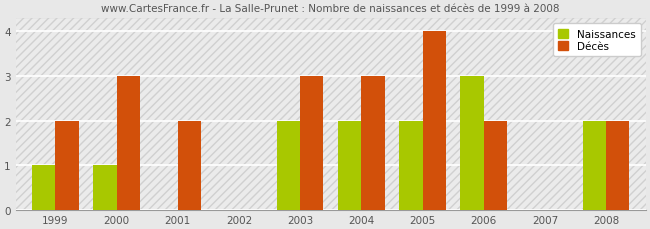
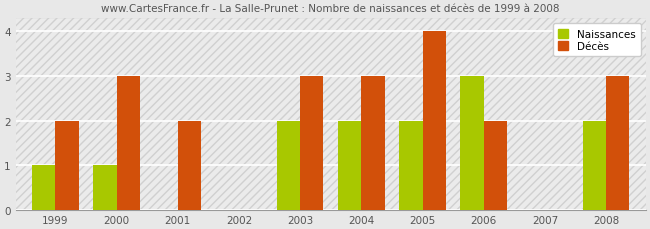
Décès/2008: 2 -> 3
